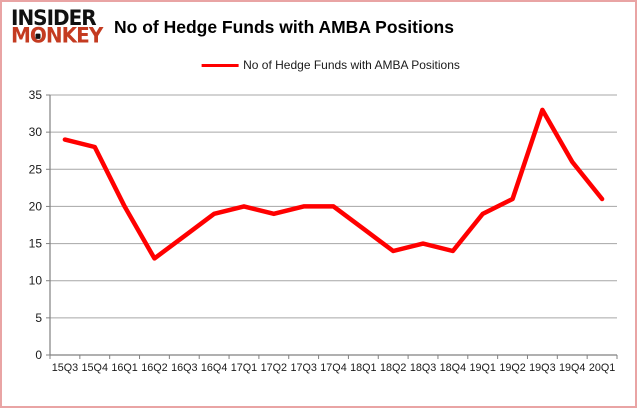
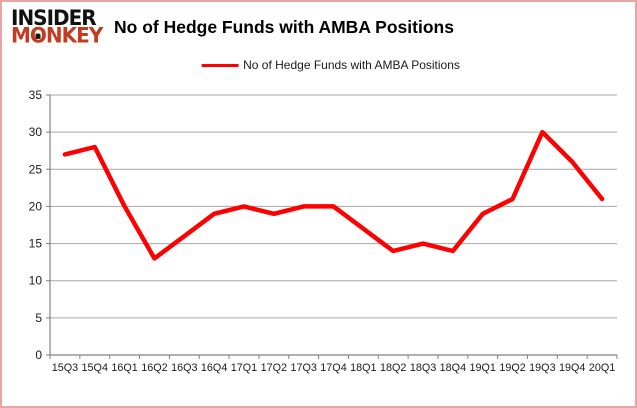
15Q3: 29 -> 27
19Q3: 33 -> 30
